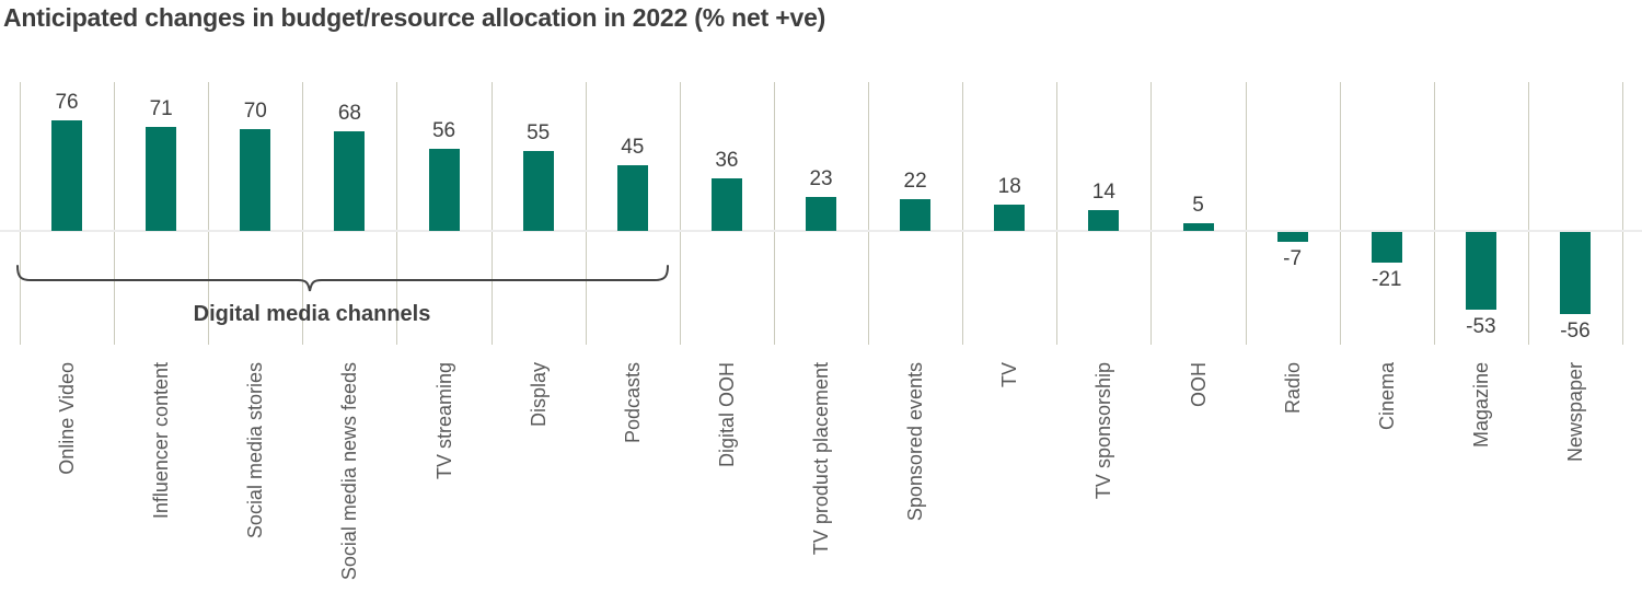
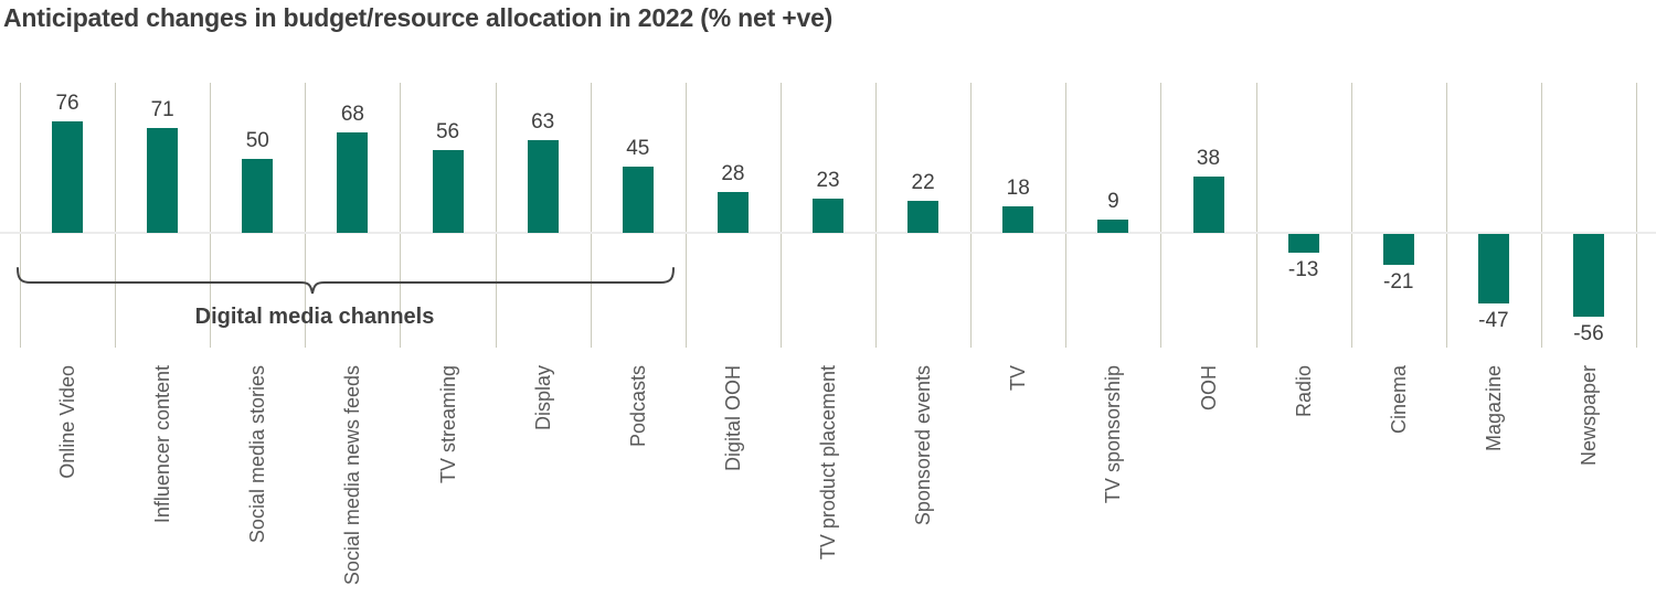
Social media stories: 70 -> 50
Display: 55 -> 63
Digital OOH: 36 -> 28
TV sponsorship: 14 -> 9
OOH: 5 -> 38
Radio: -7 -> -13
Magazine: -53 -> -47
